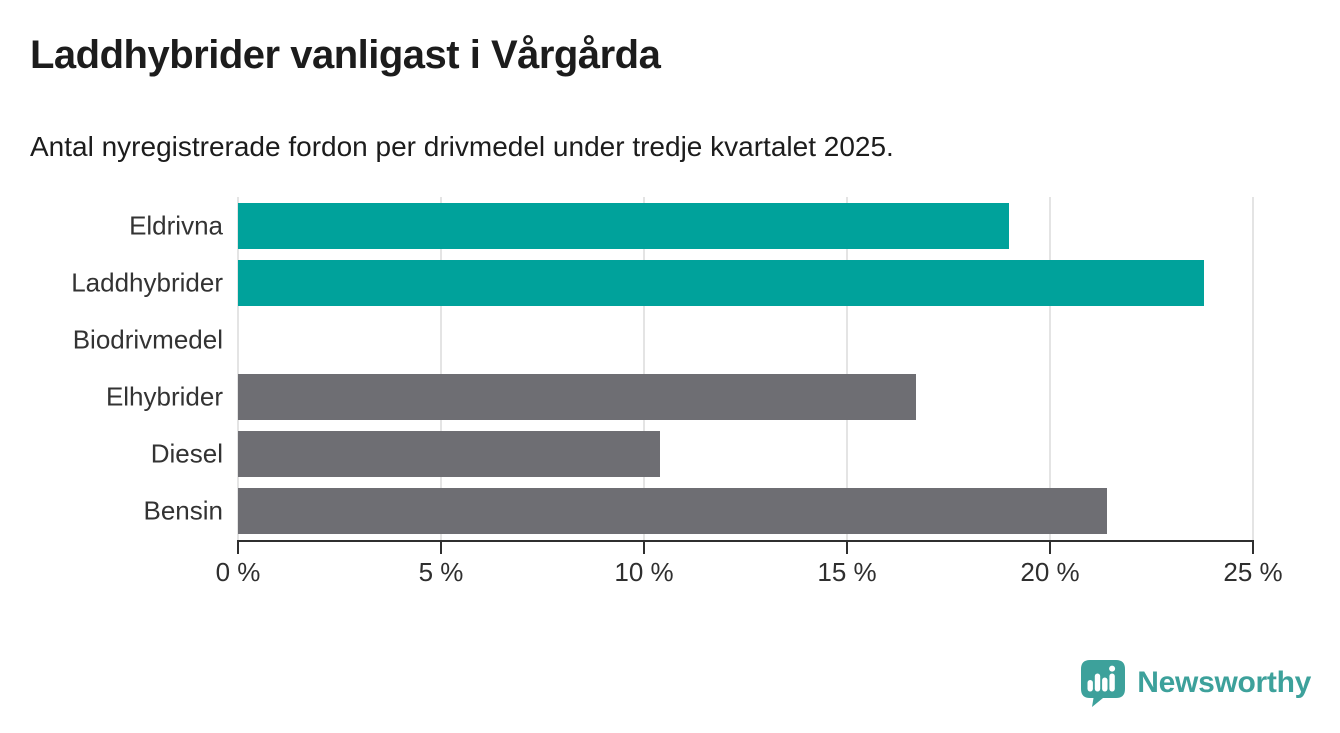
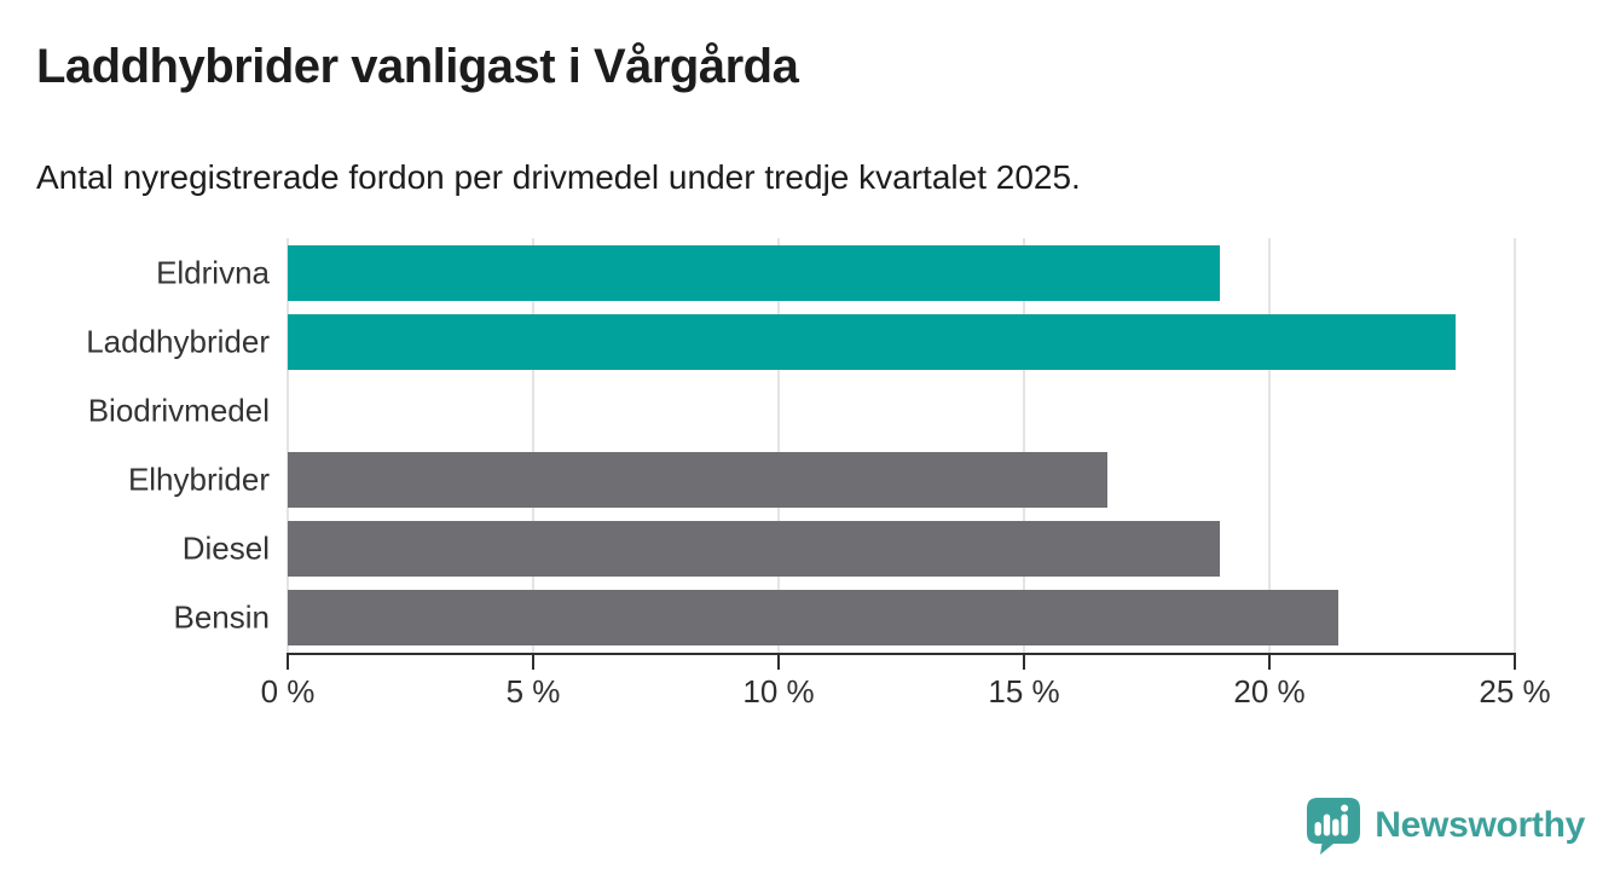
Diesel: 10.4% -> 19.0%
